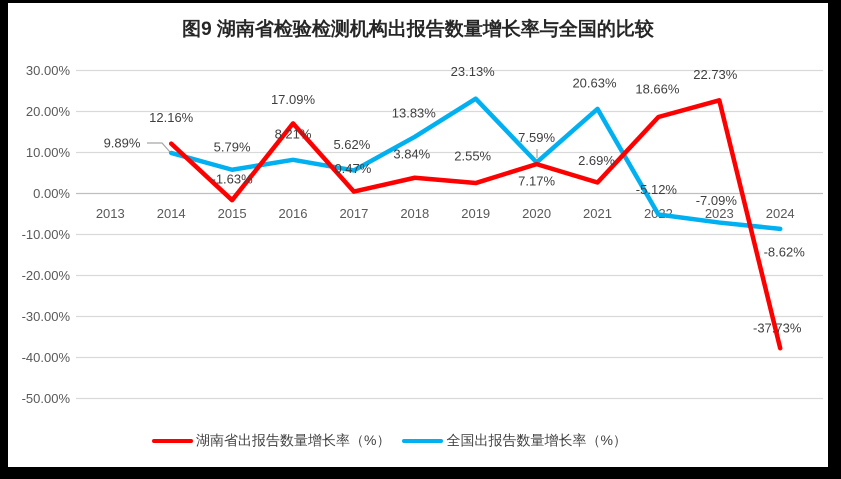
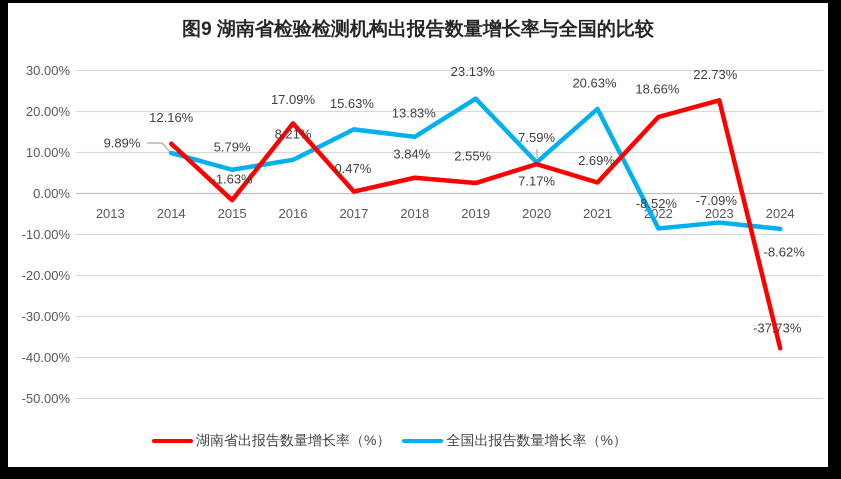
全国出报告数量增长率（%）/2017: 5.62% -> 15.63%
全国出报告数量增长率（%）/2022: -5.12% -> -8.52%
